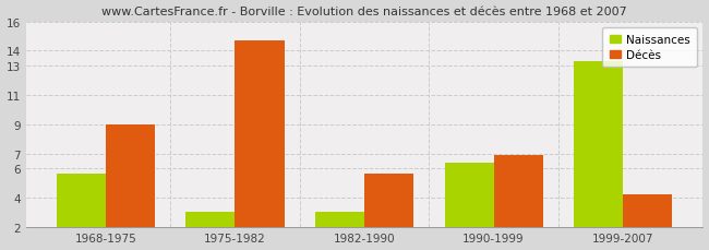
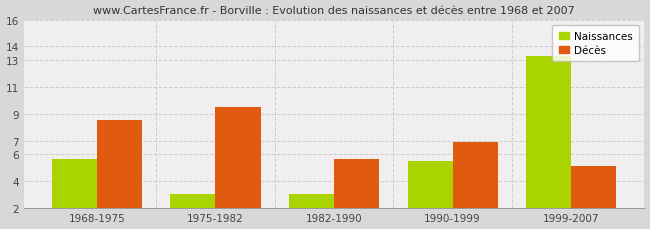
Décès/1968-1975: 9.0 -> 8.5
Décès/1975-1982: 14.7 -> 9.5
Naissances/1990-1999: 6.4 -> 5.5
Décès/1999-2007: 4.2 -> 5.1
